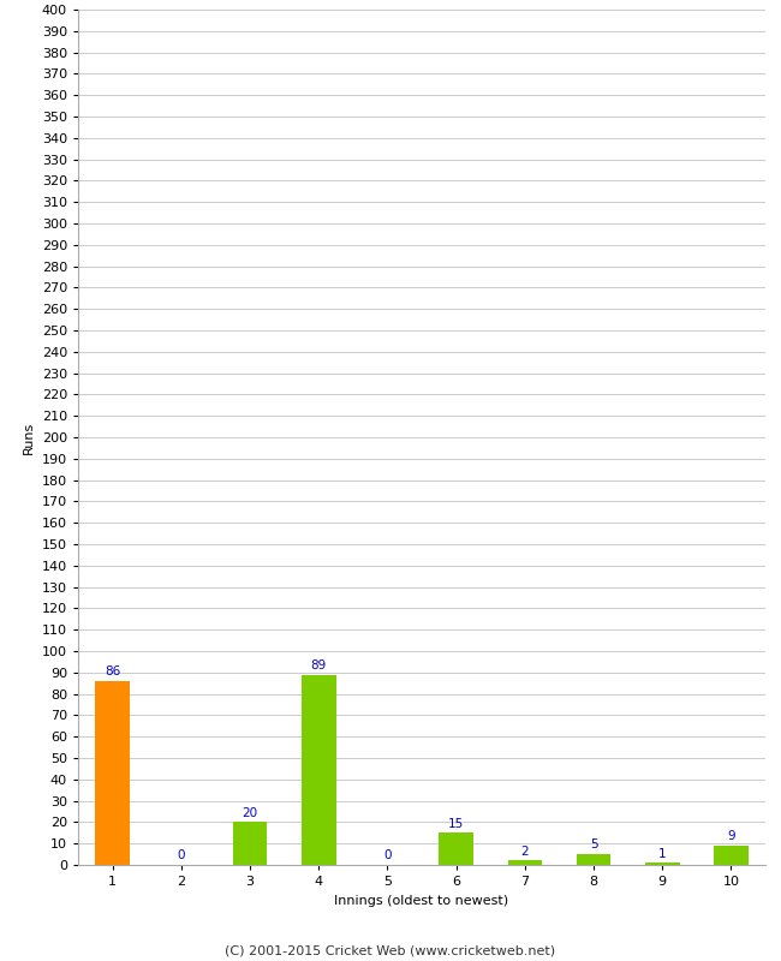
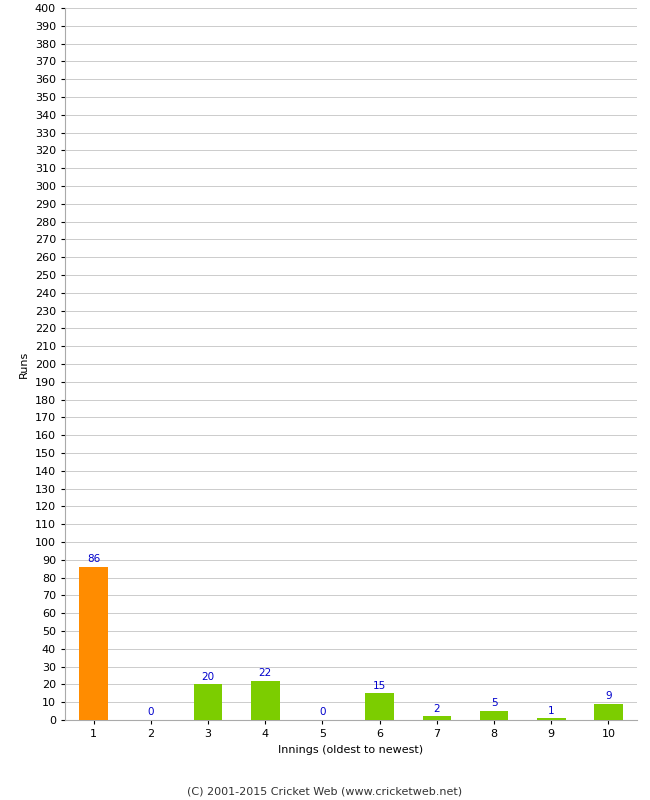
4: 89 -> 22
